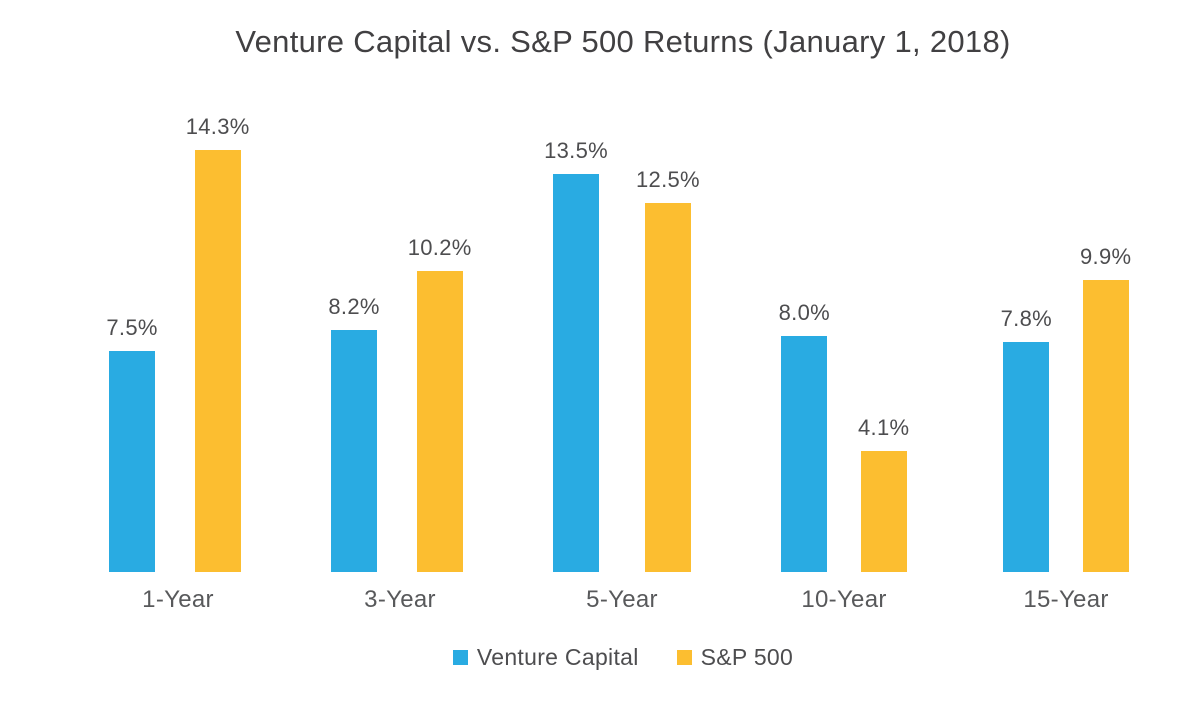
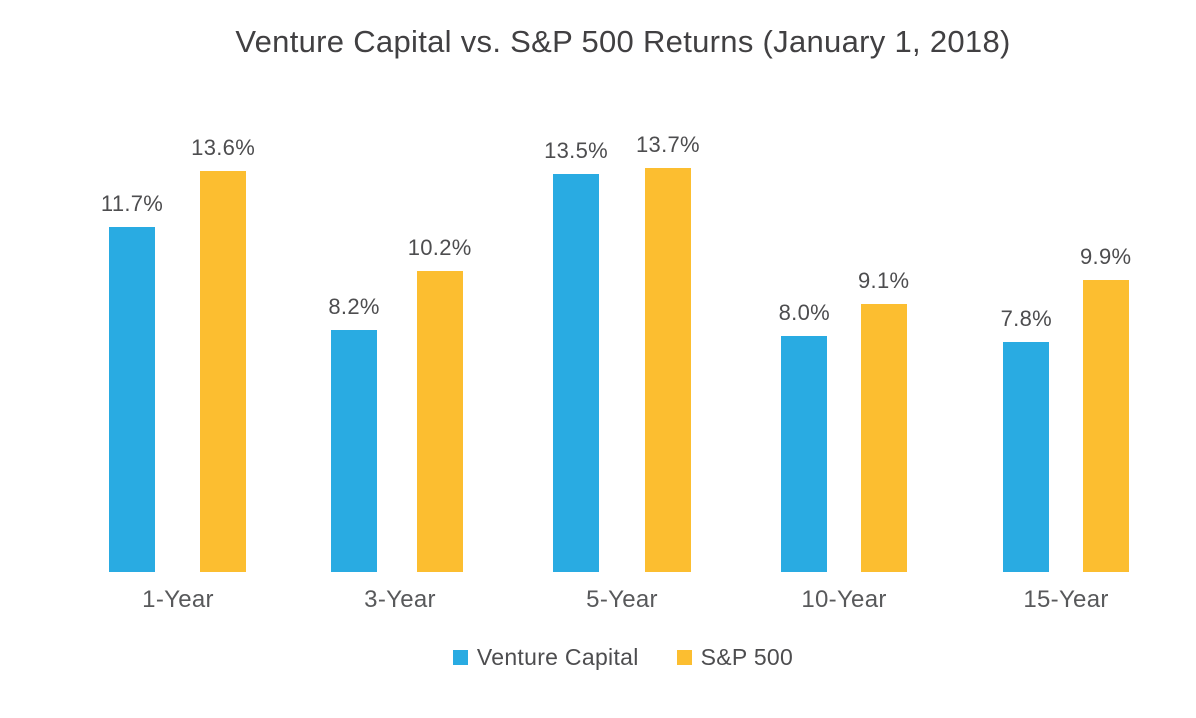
Venture Capital/1-Year: 7.5% -> 11.7%
S&P 500/1-Year: 14.3% -> 13.6%
S&P 500/5-Year: 12.5% -> 13.7%
S&P 500/10-Year: 4.1% -> 9.1%
